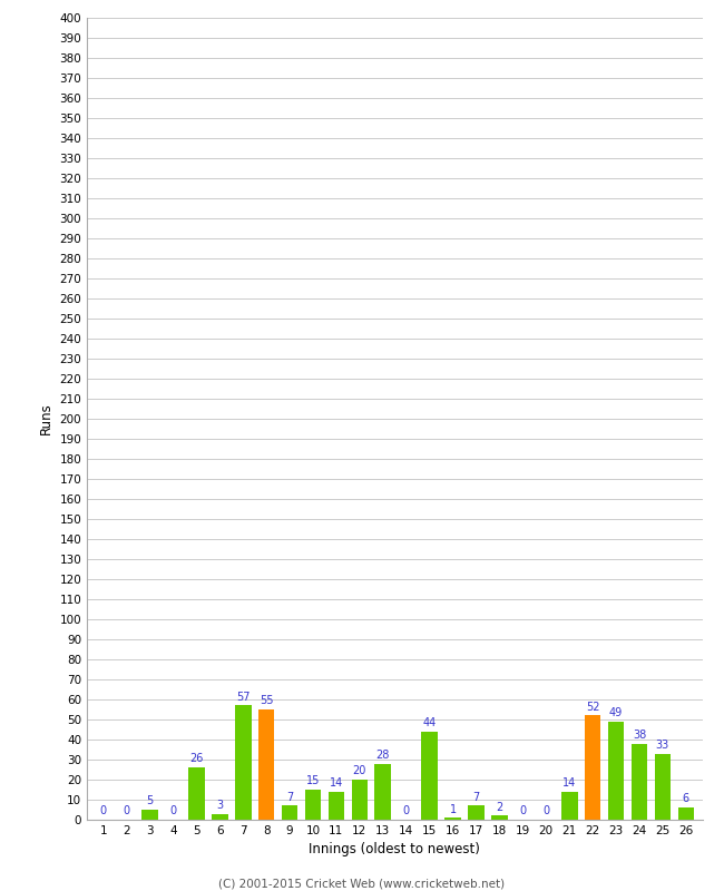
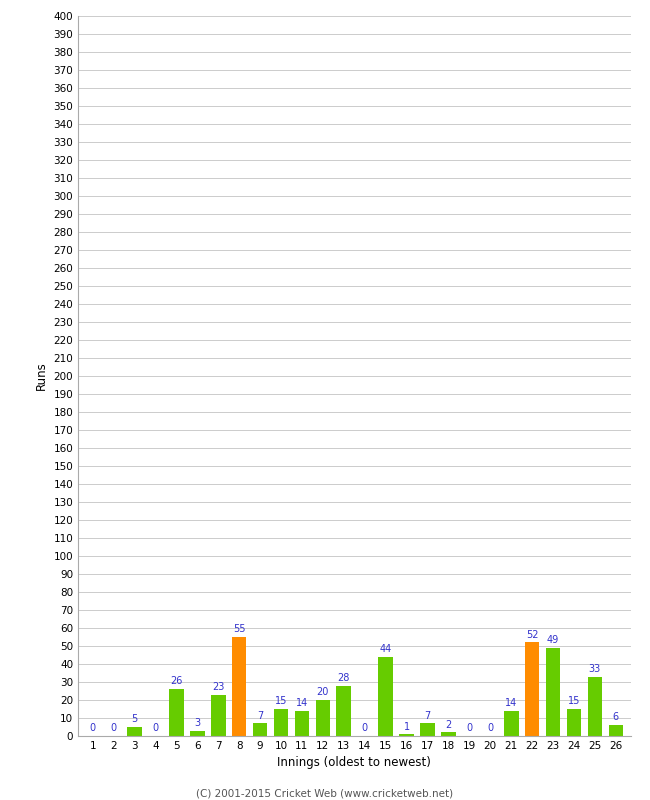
7: 57 -> 23
24: 38 -> 15
